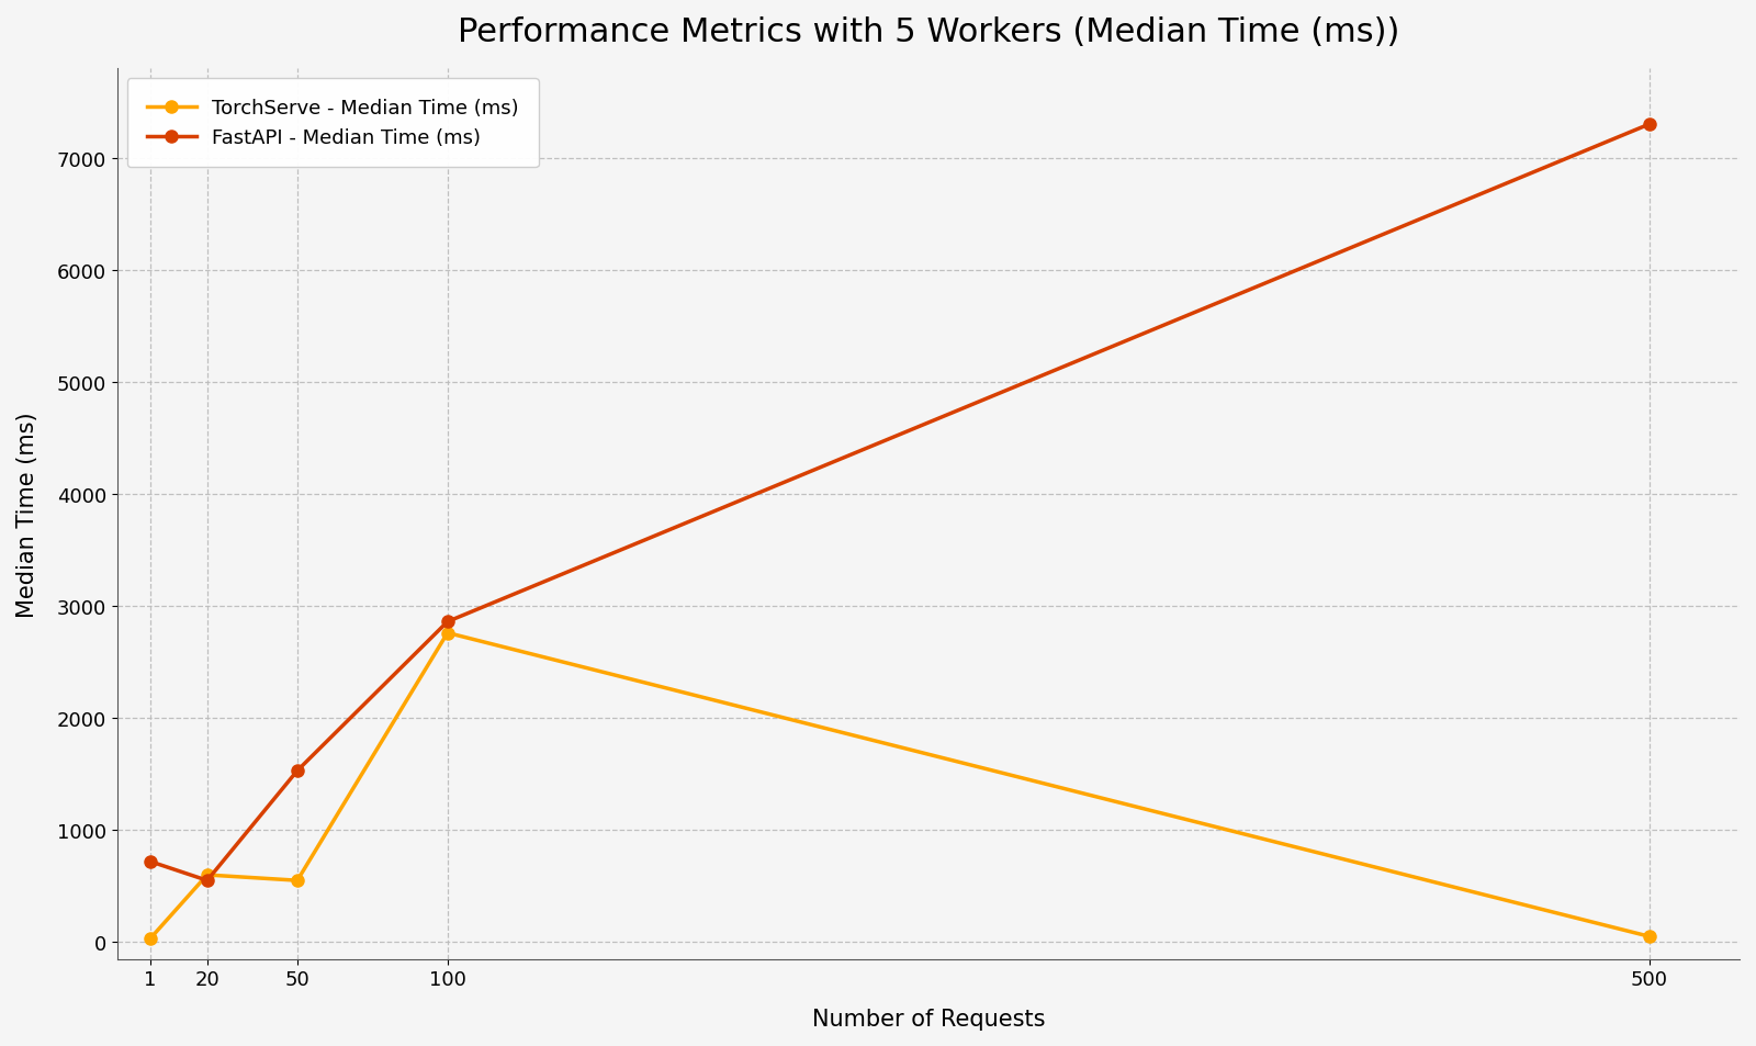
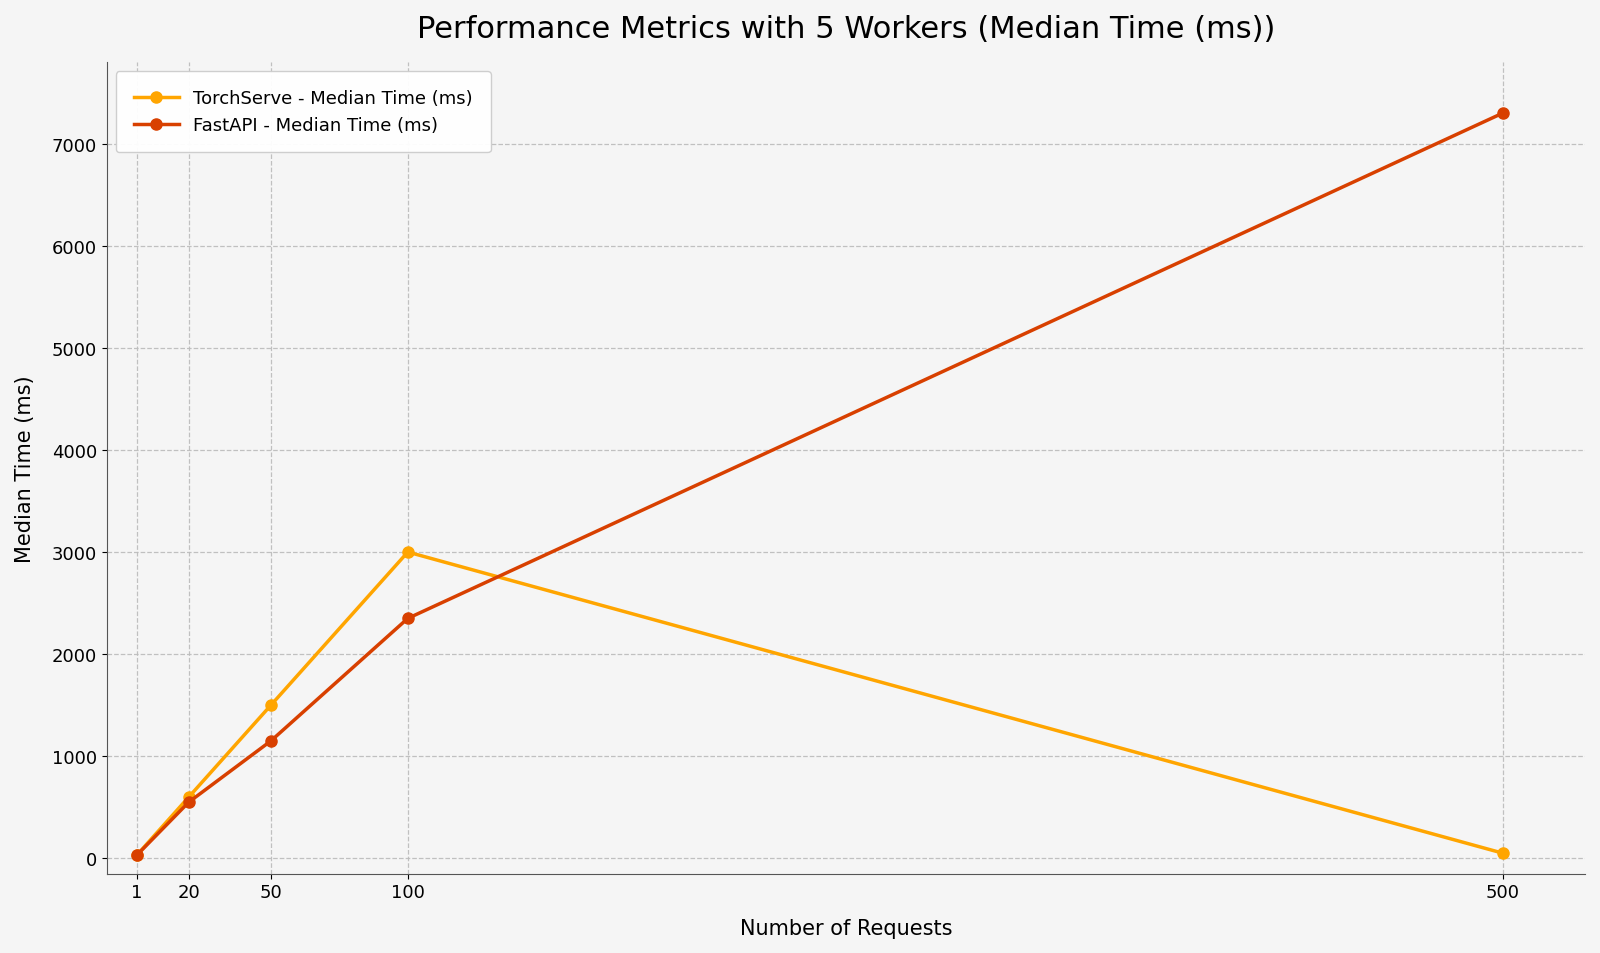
FastAPI - Median Time (ms)/1: 720 -> 30
TorchServe - Median Time (ms)/50: 550 -> 1500
FastAPI - Median Time (ms)/50: 1530 -> 1150
TorchServe - Median Time (ms)/100: 2760 -> 3000
FastAPI - Median Time (ms)/100: 2860 -> 2350
